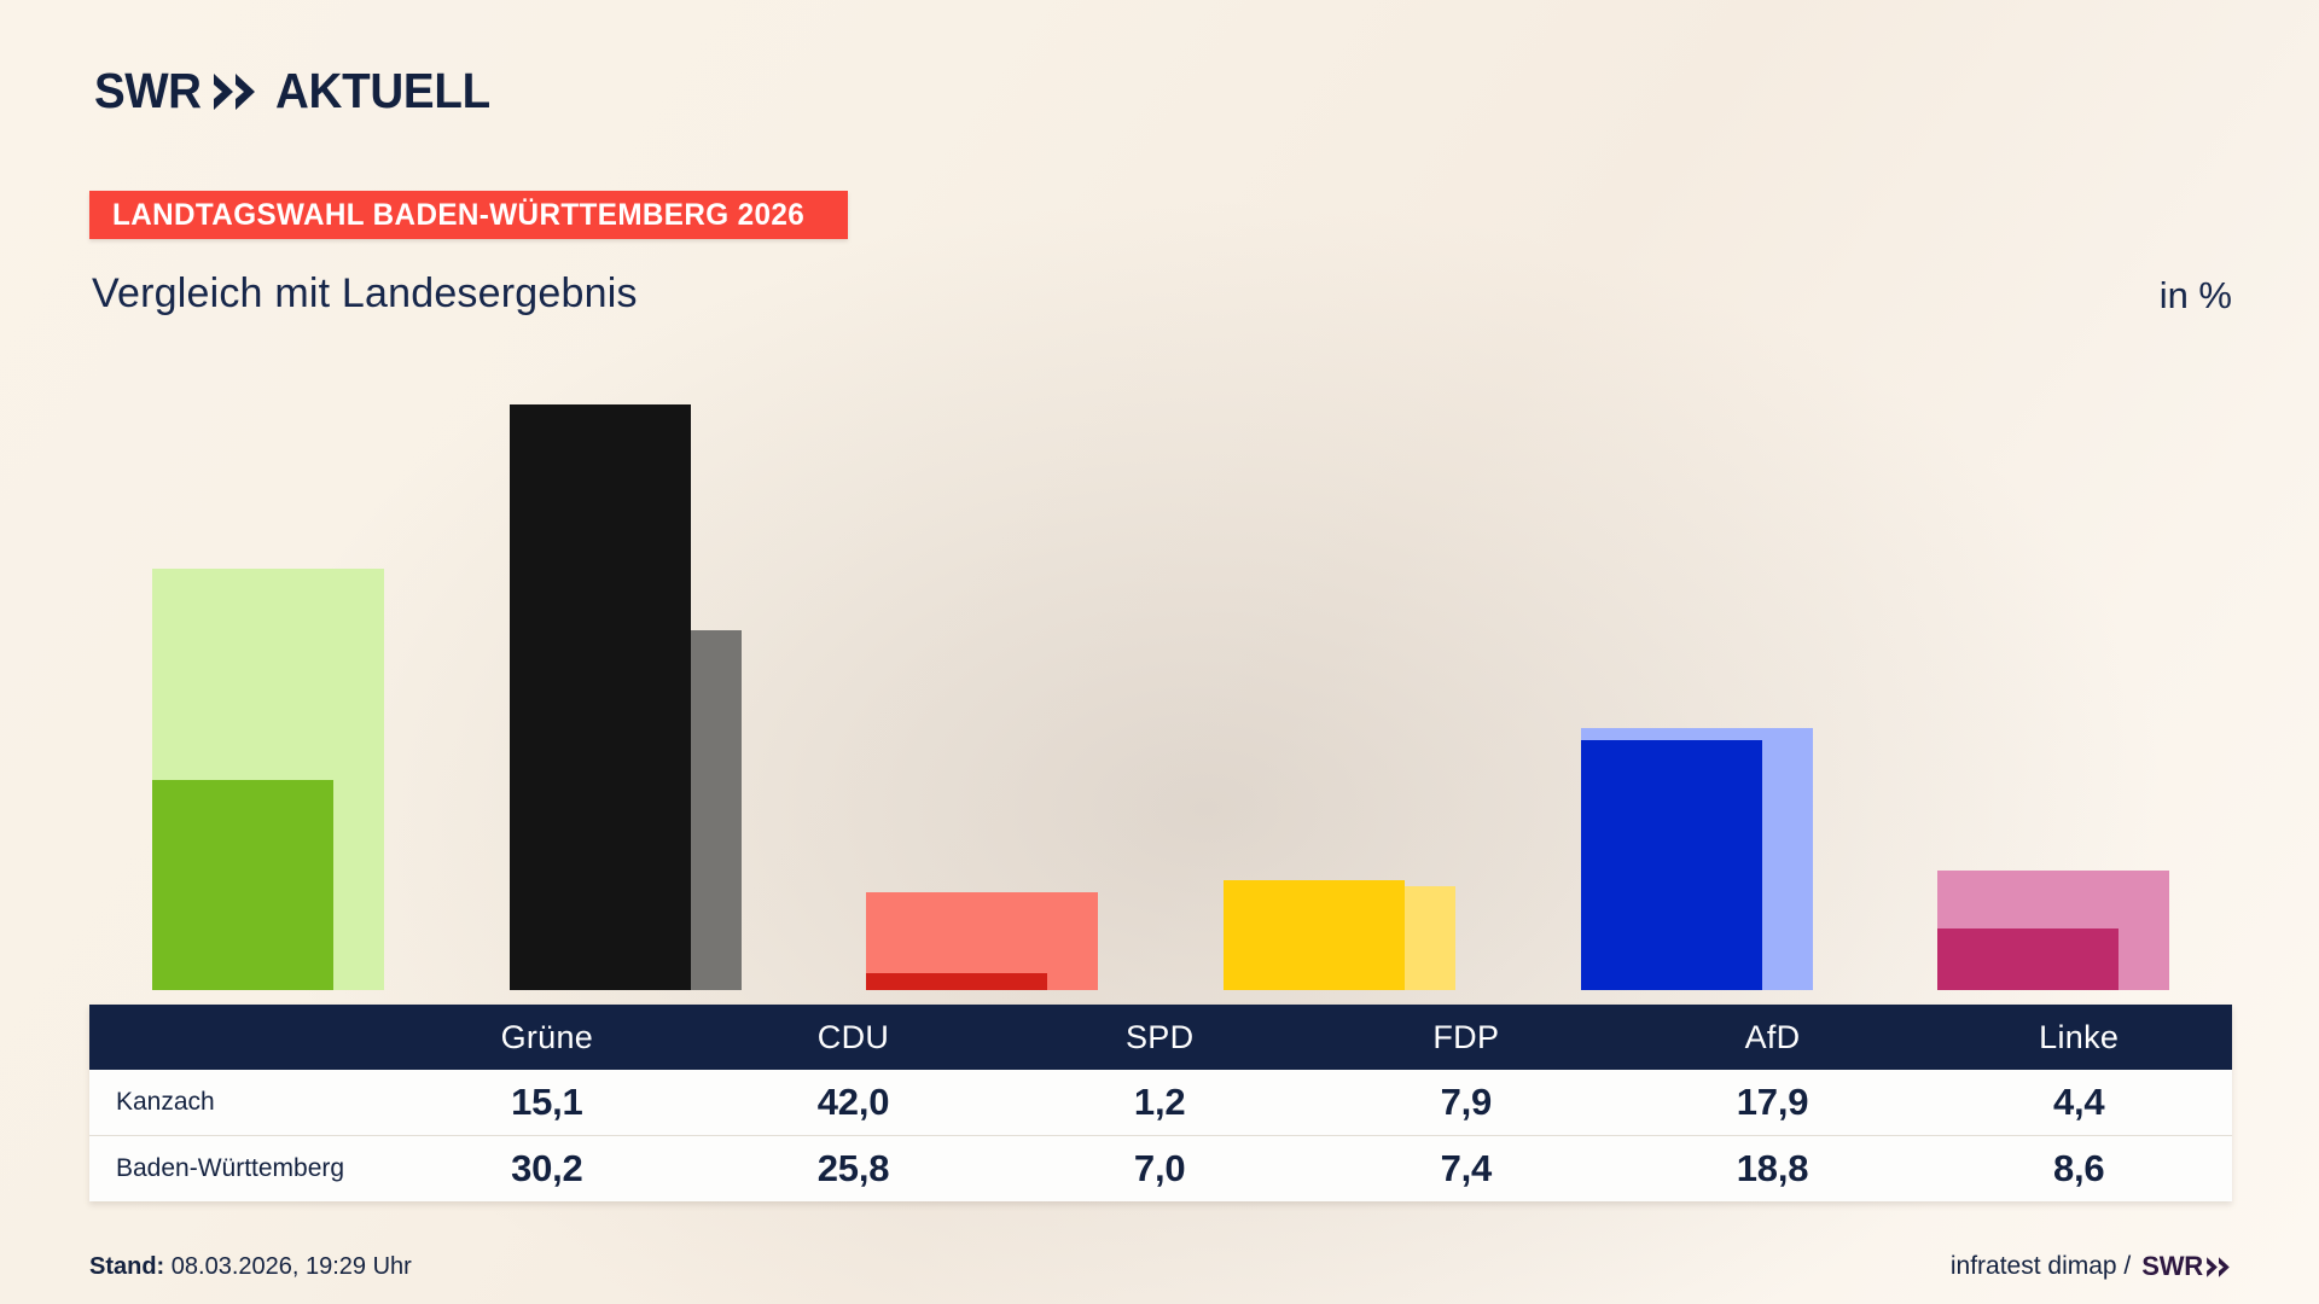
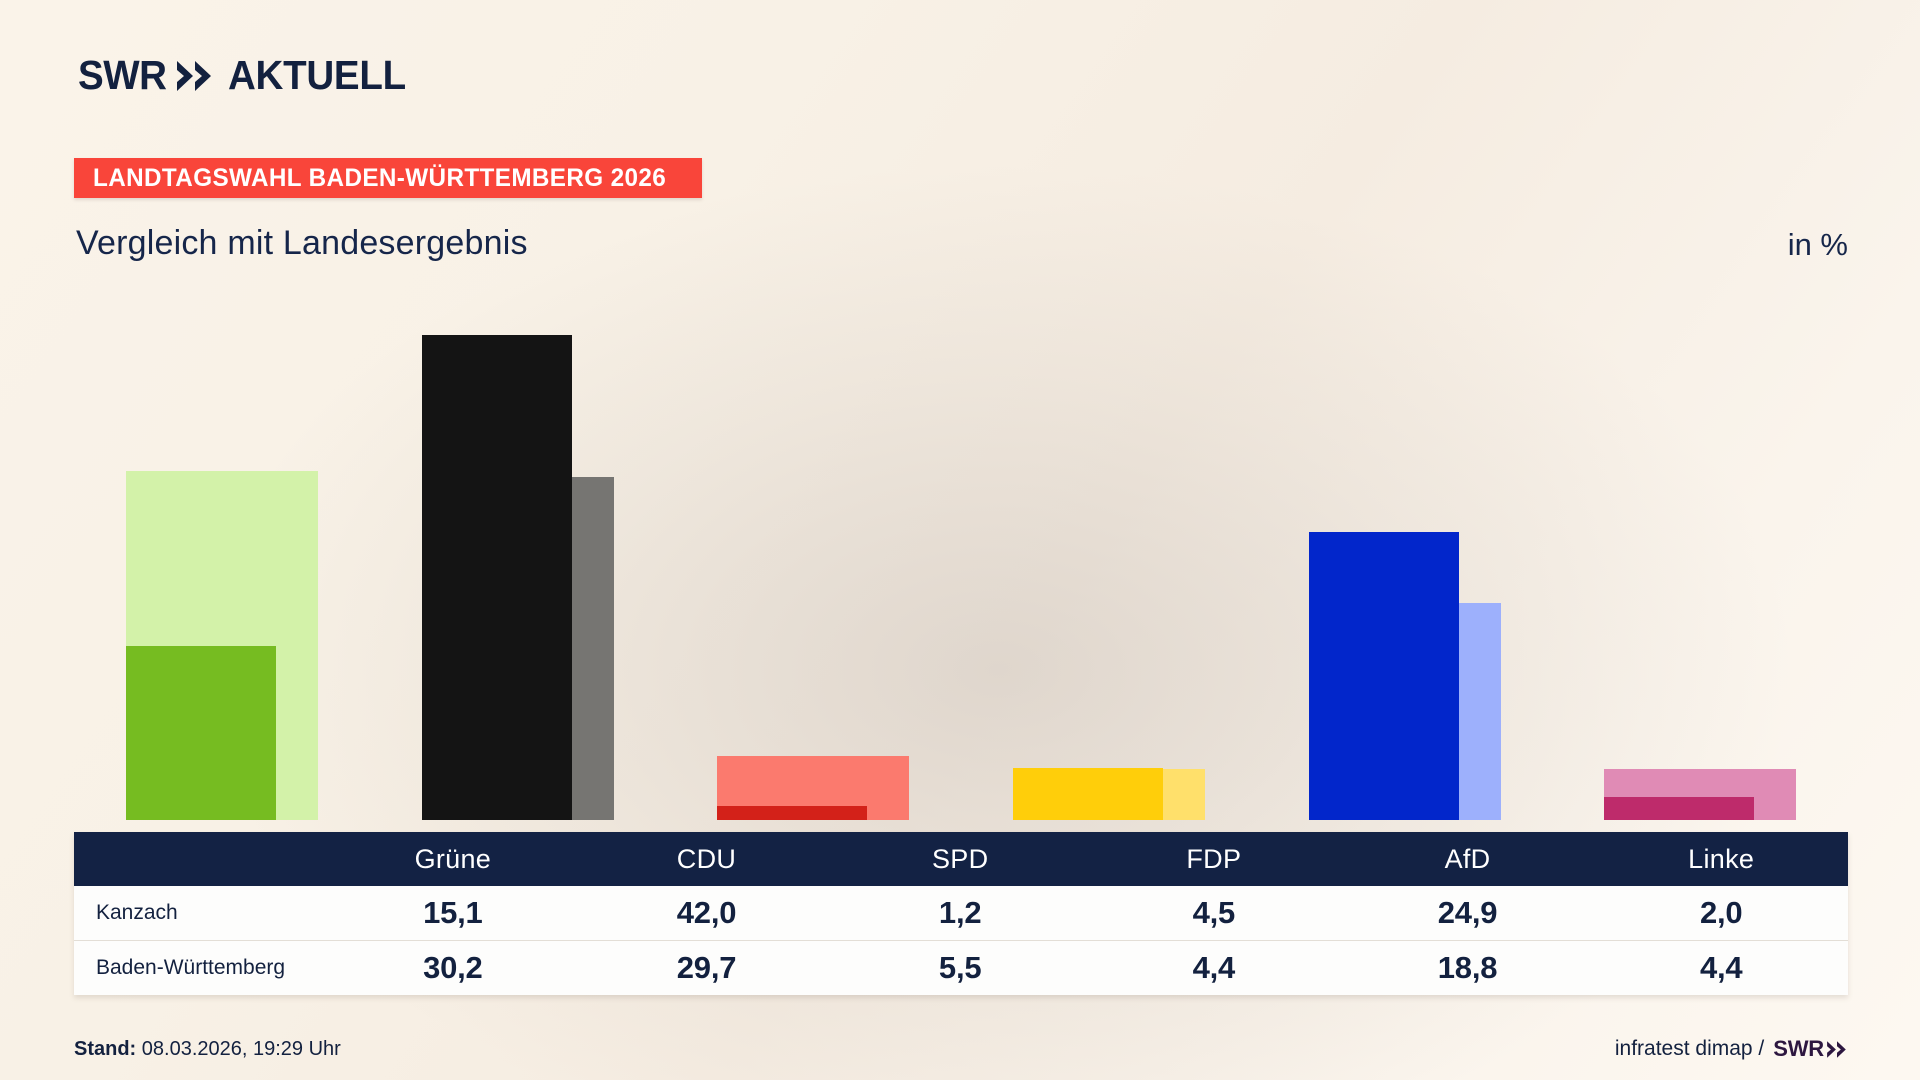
Baden-Württemberg/CDU: 25,8 -> 29,7
Baden-Württemberg/SPD: 7,0 -> 5,5
Kanzach/FDP: 7,9 -> 4,5
Baden-Württemberg/FDP: 7,4 -> 4,4
Kanzach/AfD: 17,9 -> 24,9
Kanzach/Linke: 4,4 -> 2,0
Baden-Württemberg/Linke: 8,6 -> 4,4
